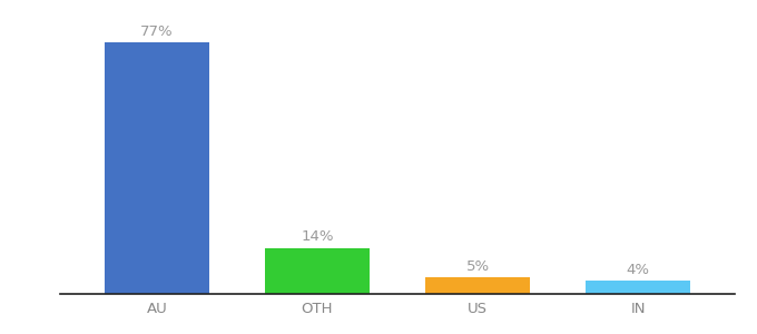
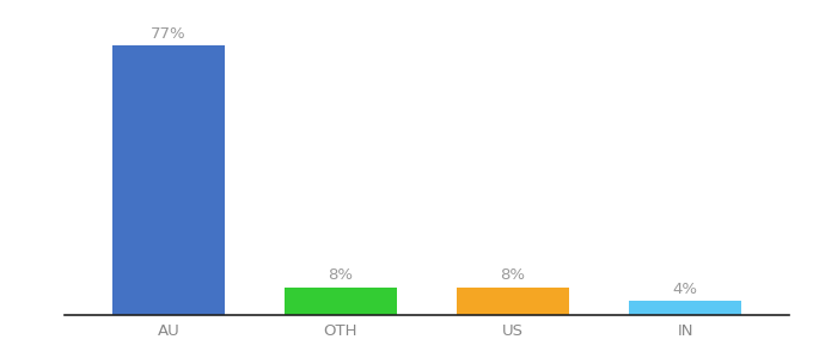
OTH: 14% -> 8%
US: 5% -> 8%
